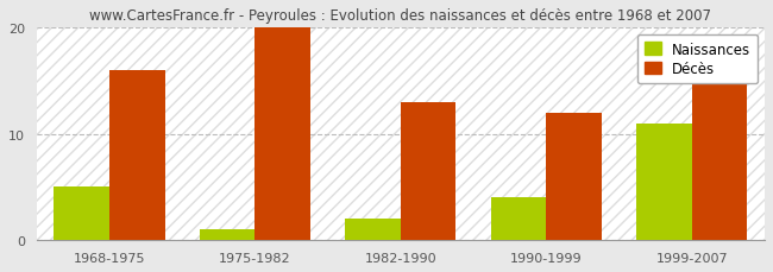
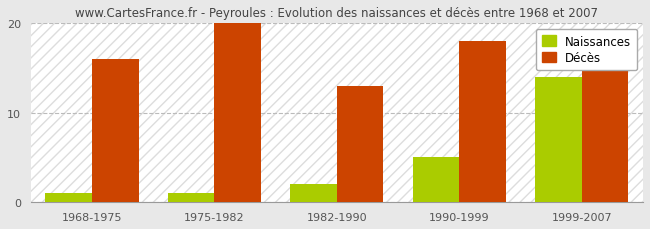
Naissances/1968-1975: 5 -> 1
Naissances/1990-1999: 4 -> 5
Décès/1990-1999: 12 -> 18
Naissances/1999-2007: 11 -> 14
